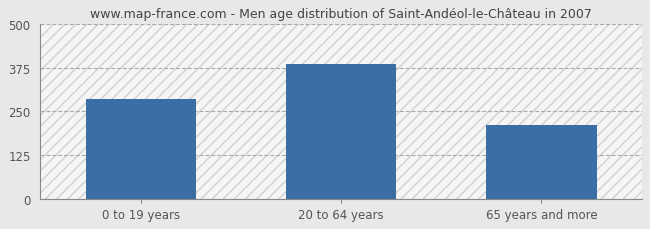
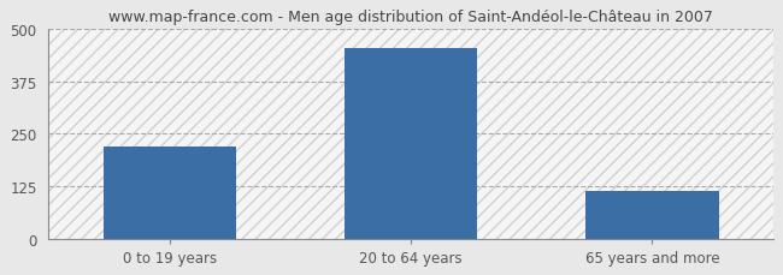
0 to 19 years: 285 -> 220
20 to 64 years: 385 -> 455
65 years and more: 210 -> 115
